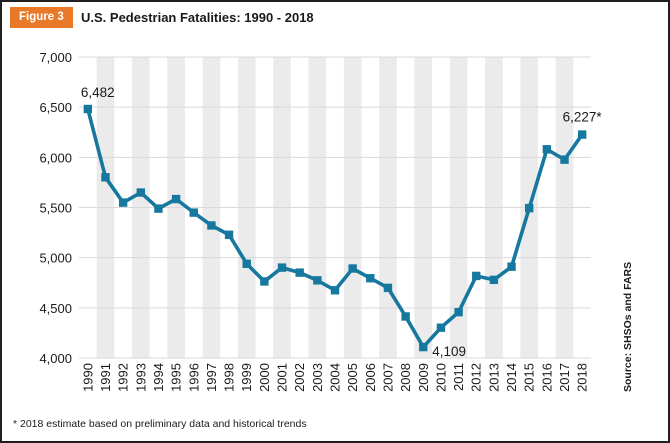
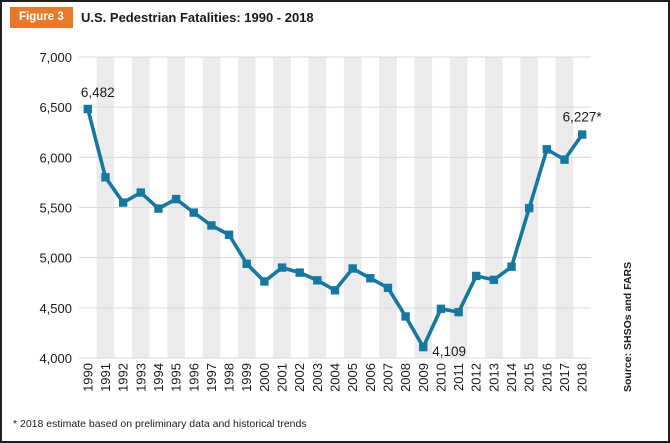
2010: 4300 -> 4490
